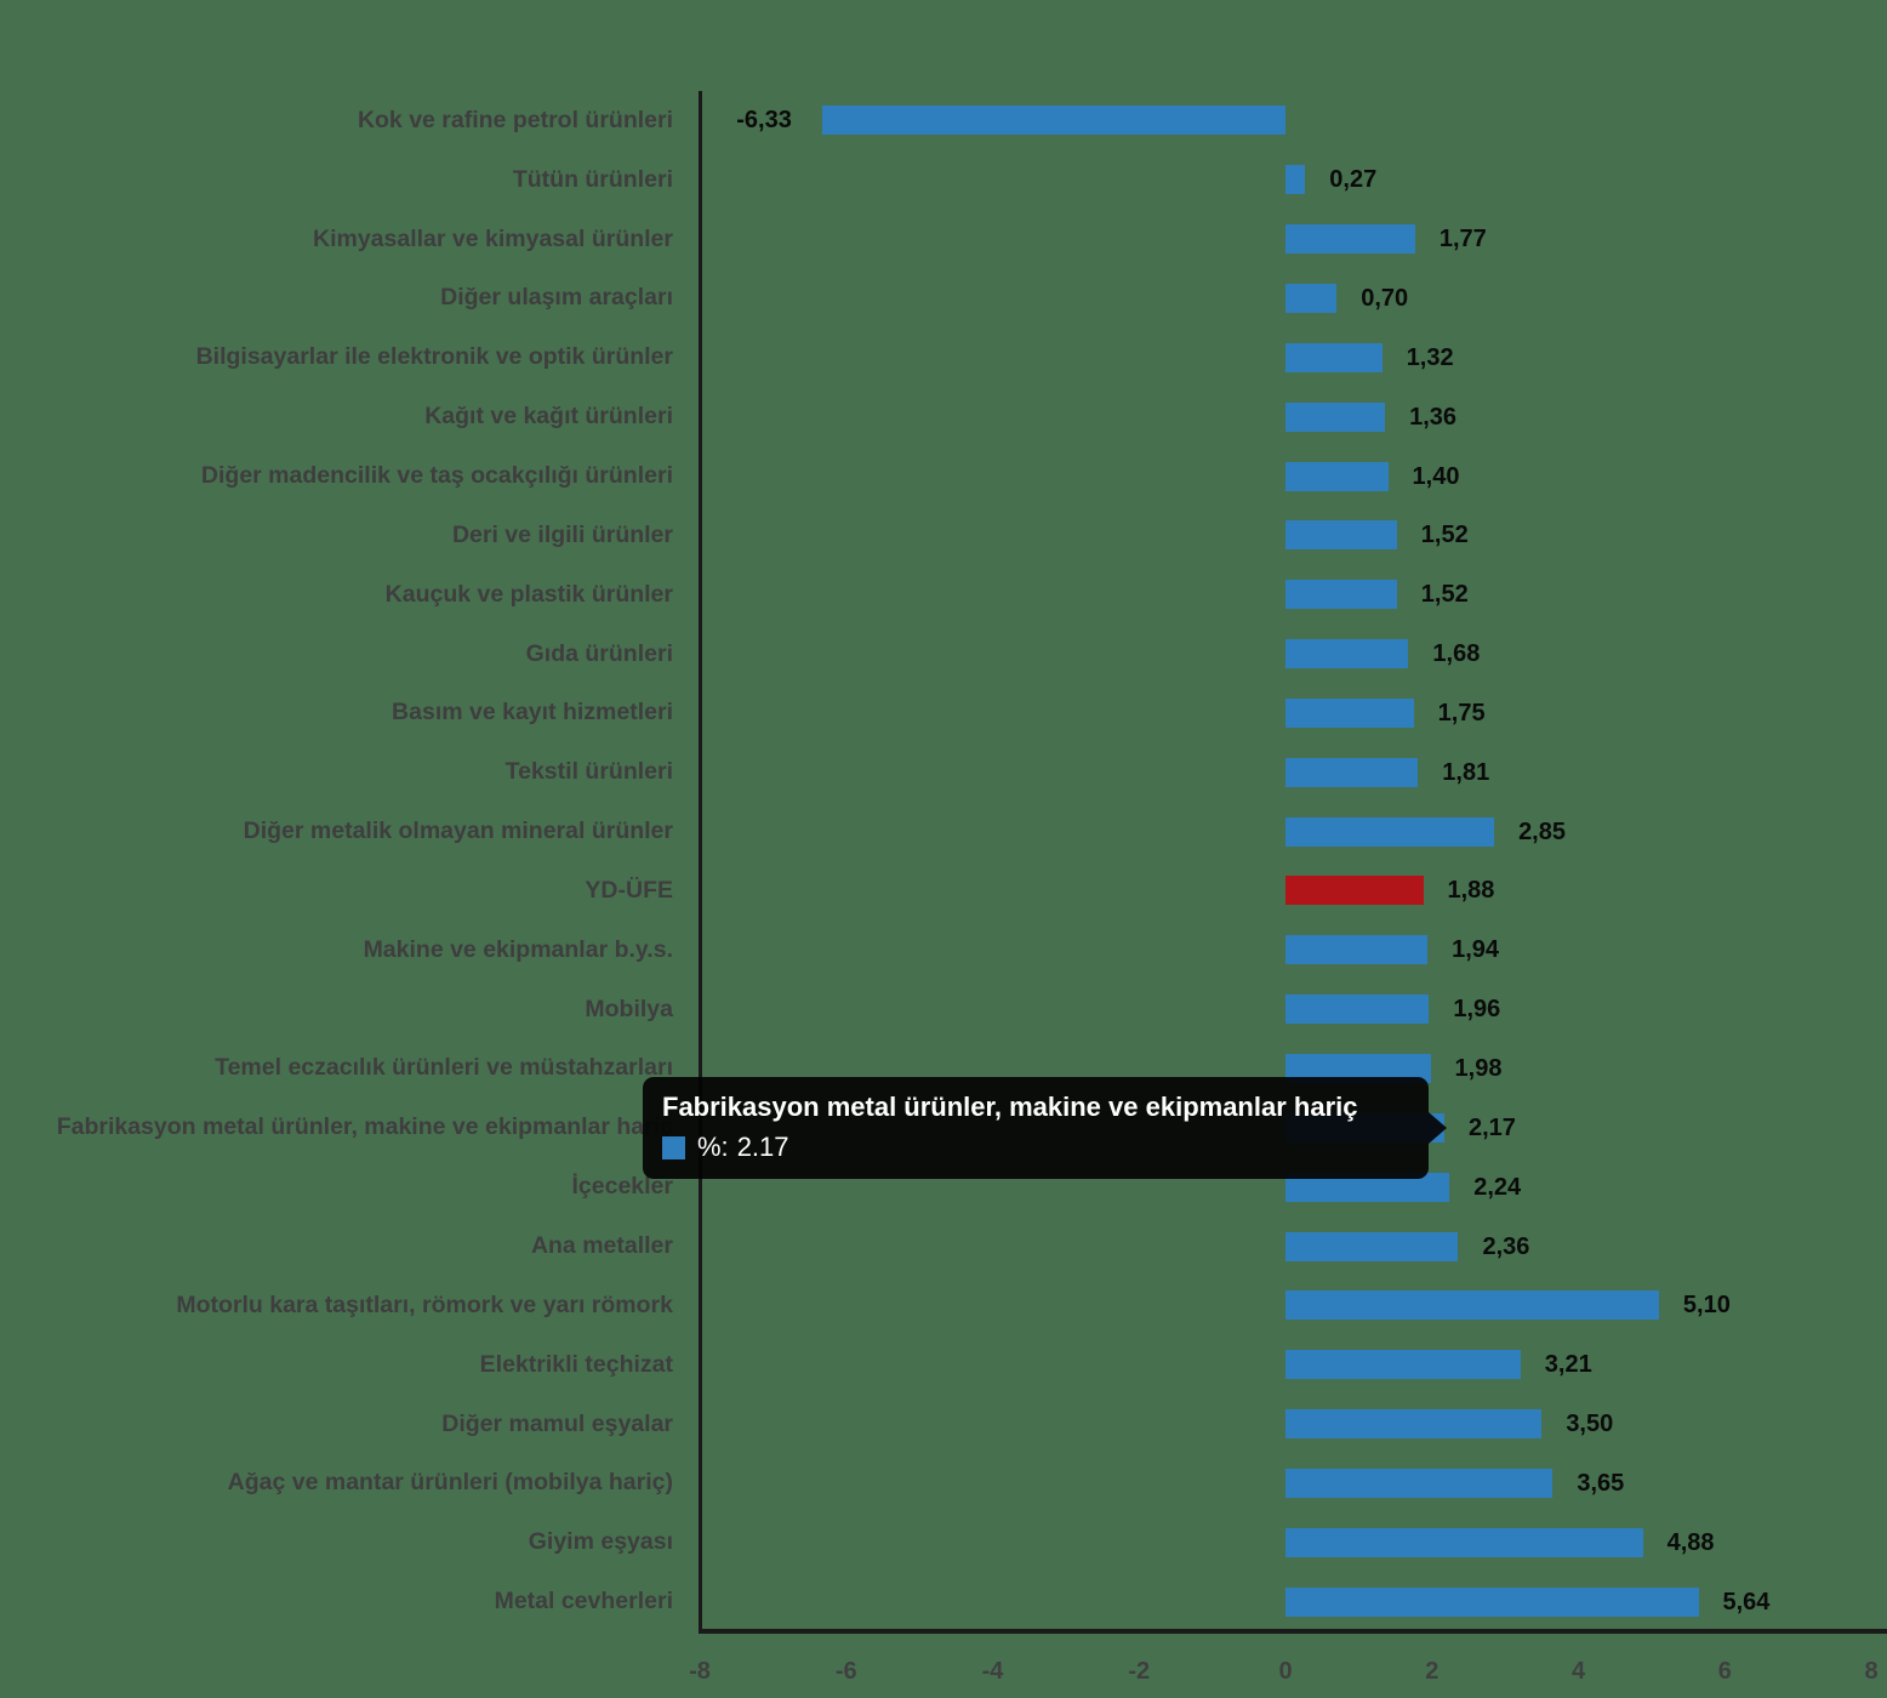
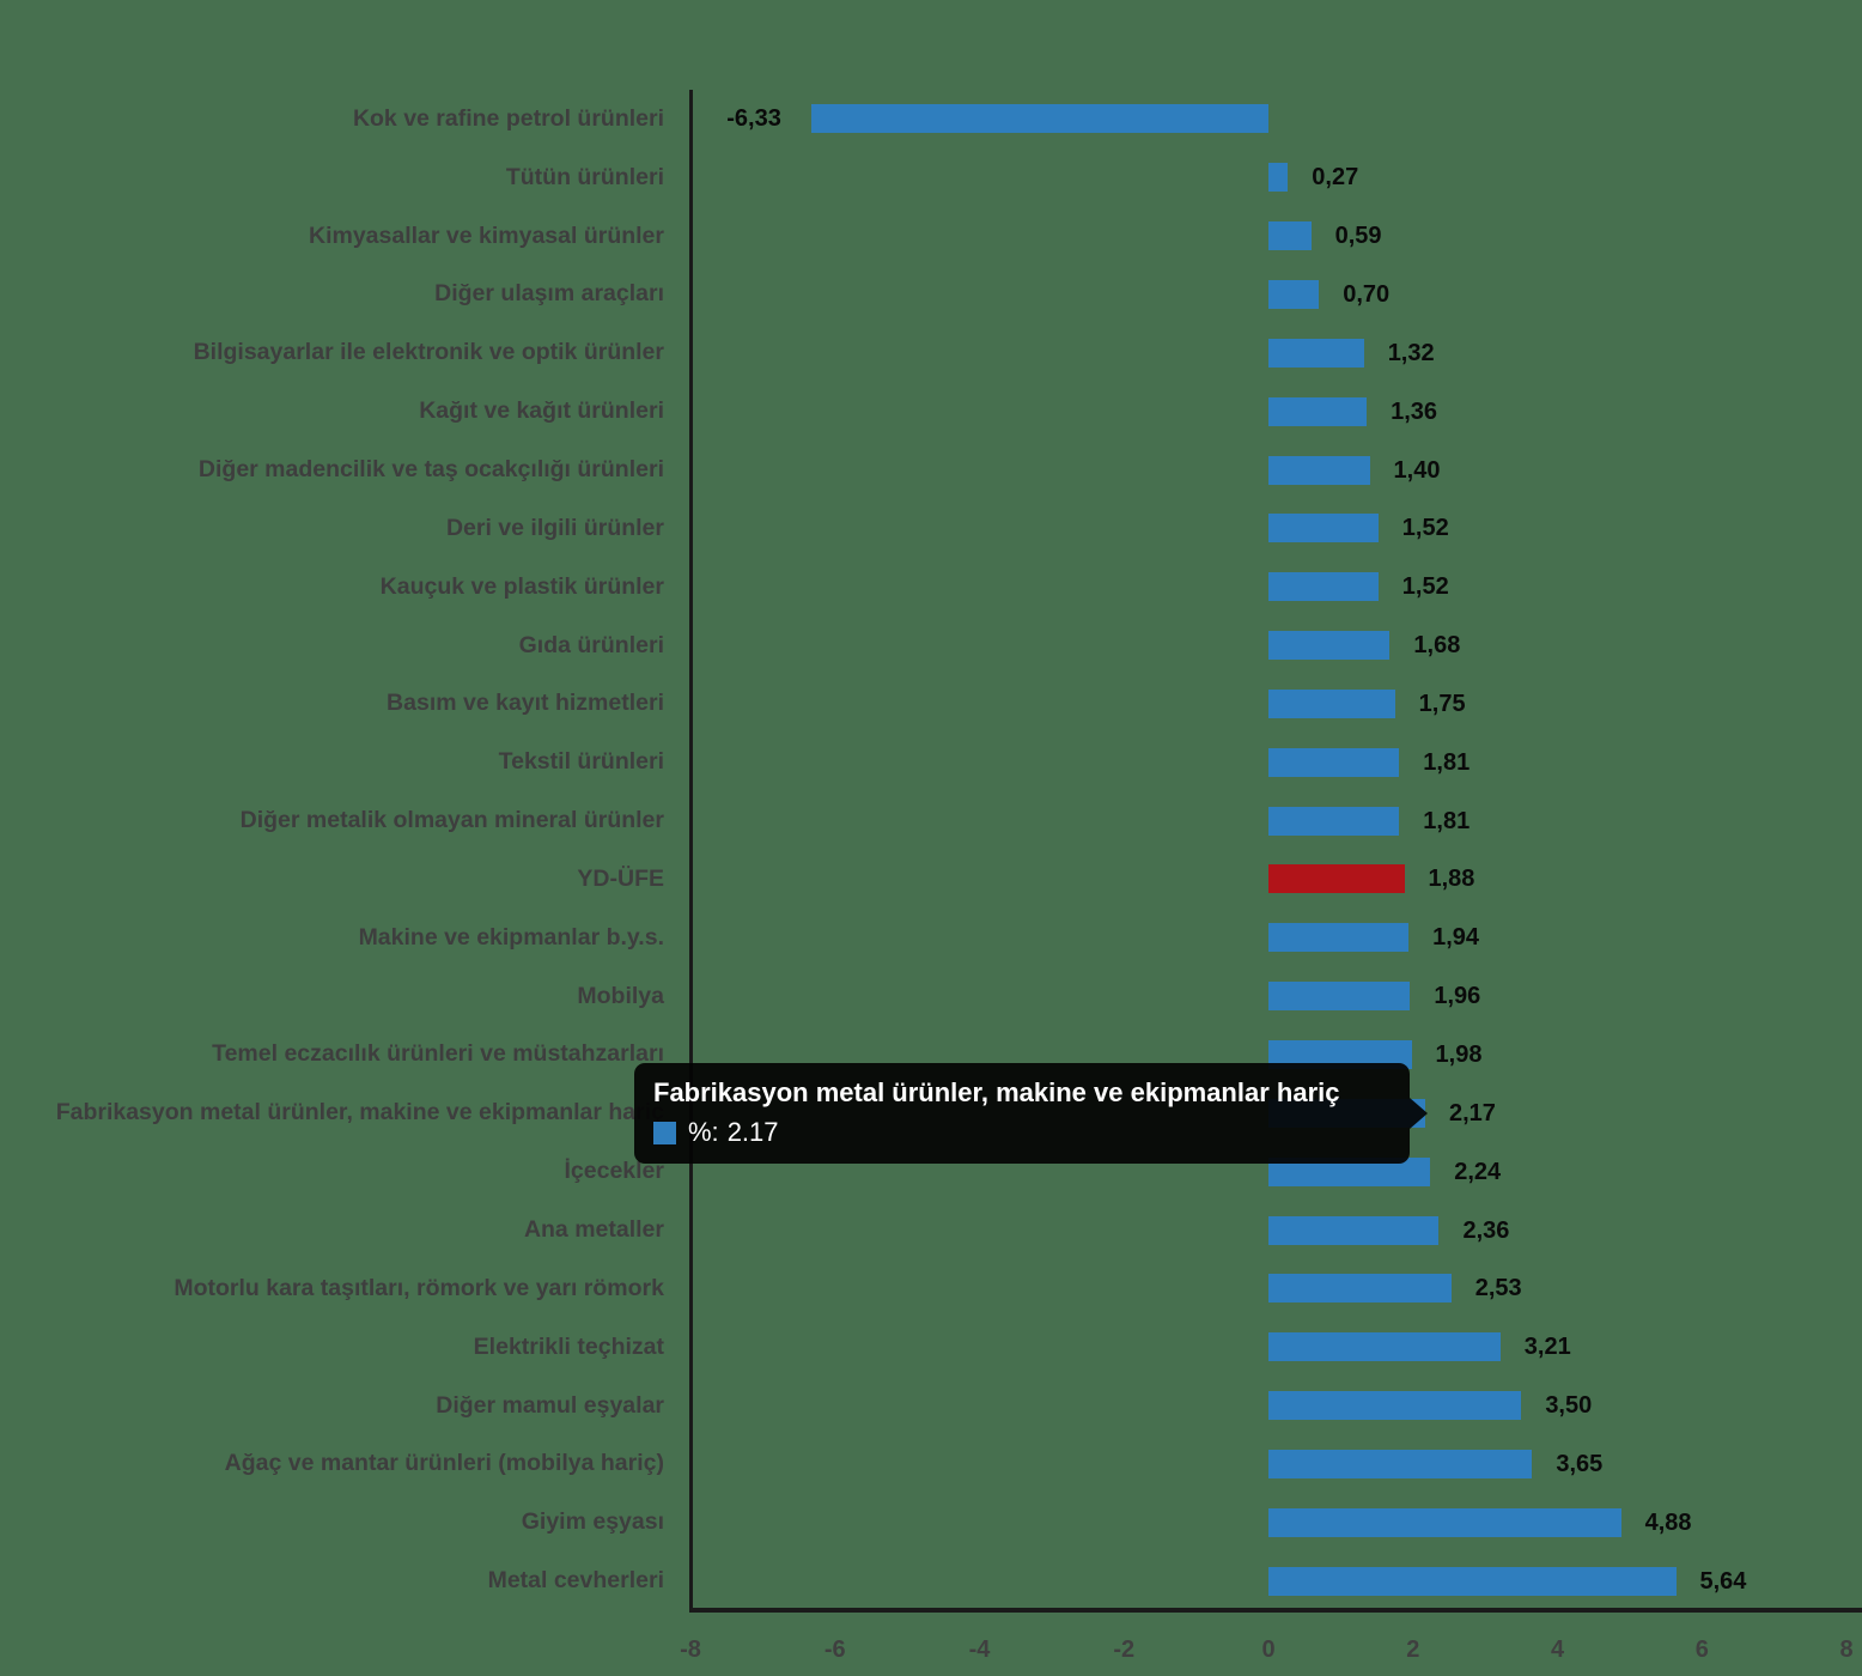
Kimyasallar ve kimyasal ürünler: 1,77 -> 0,59
Diğer metalik olmayan mineral ürünler: 2,85 -> 1,81
Motorlu kara taşıtları, römork ve yarı römork: 5,10 -> 2,53
